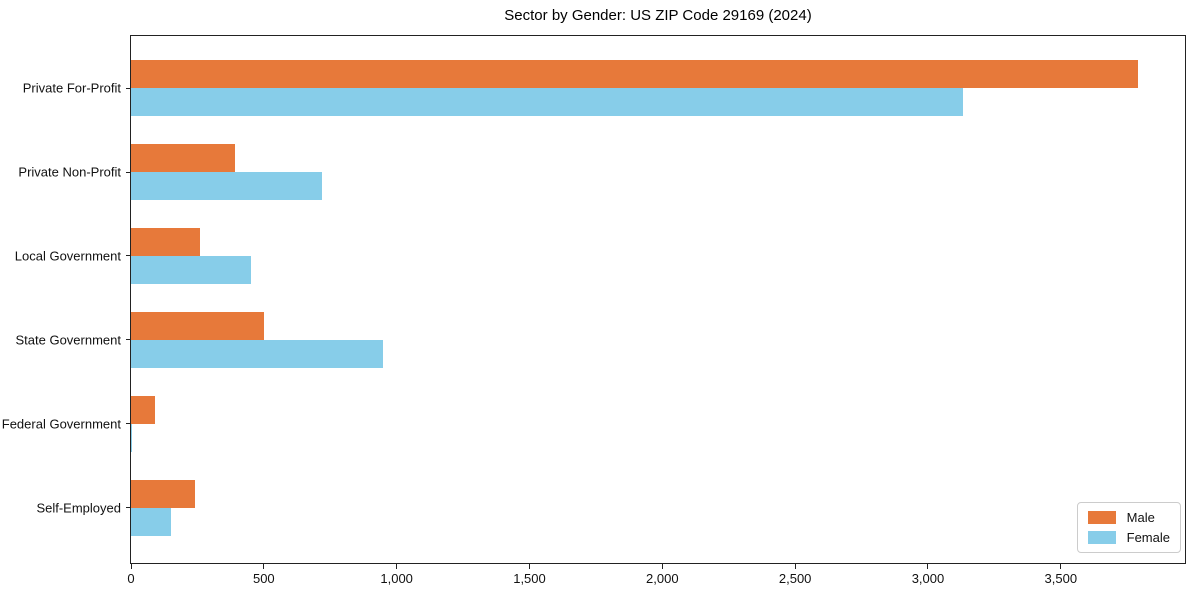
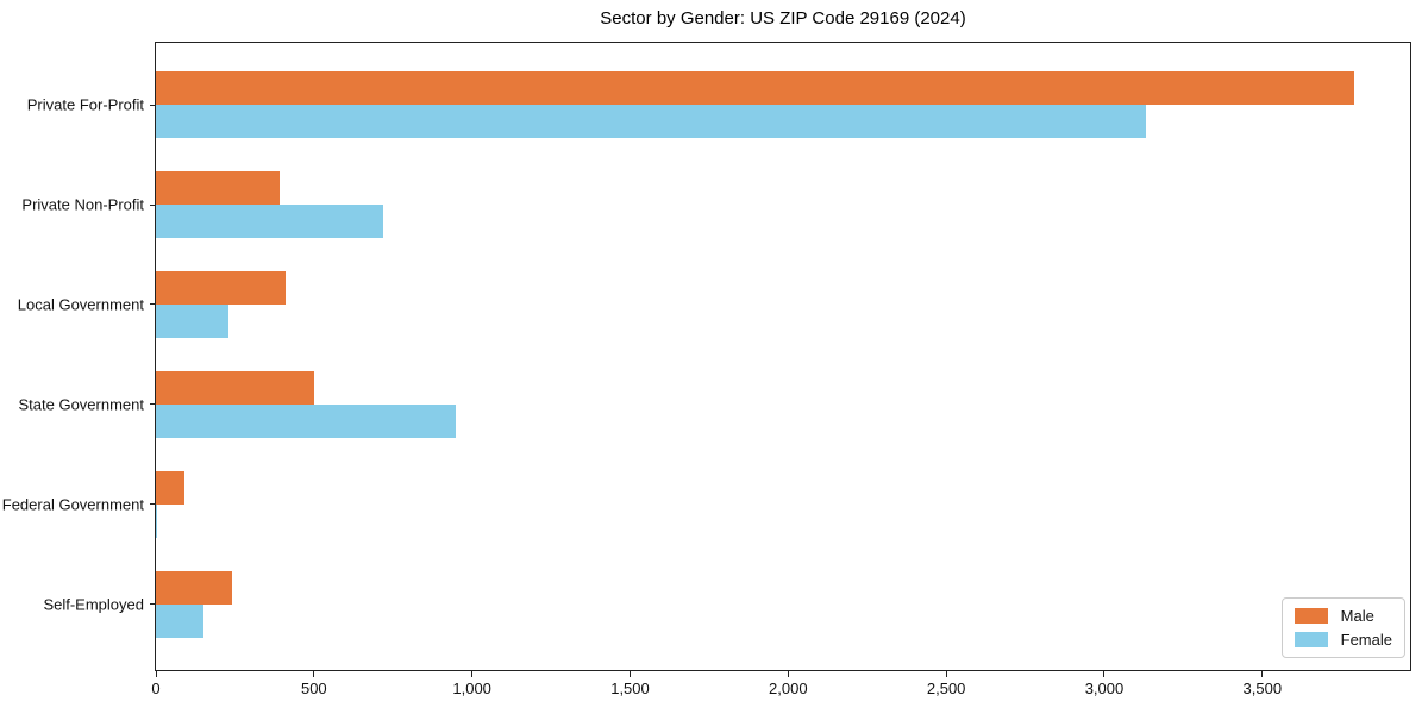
Male/Local Government: 260 -> 410
Female/Local Government: 450 -> 230
